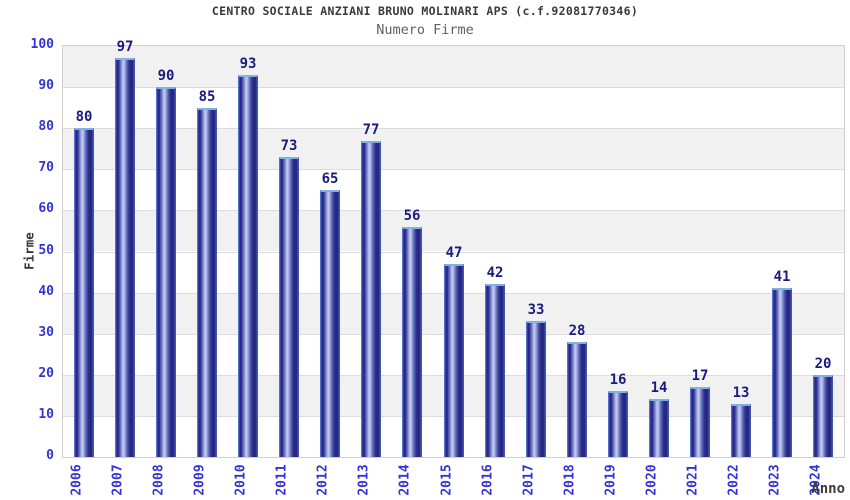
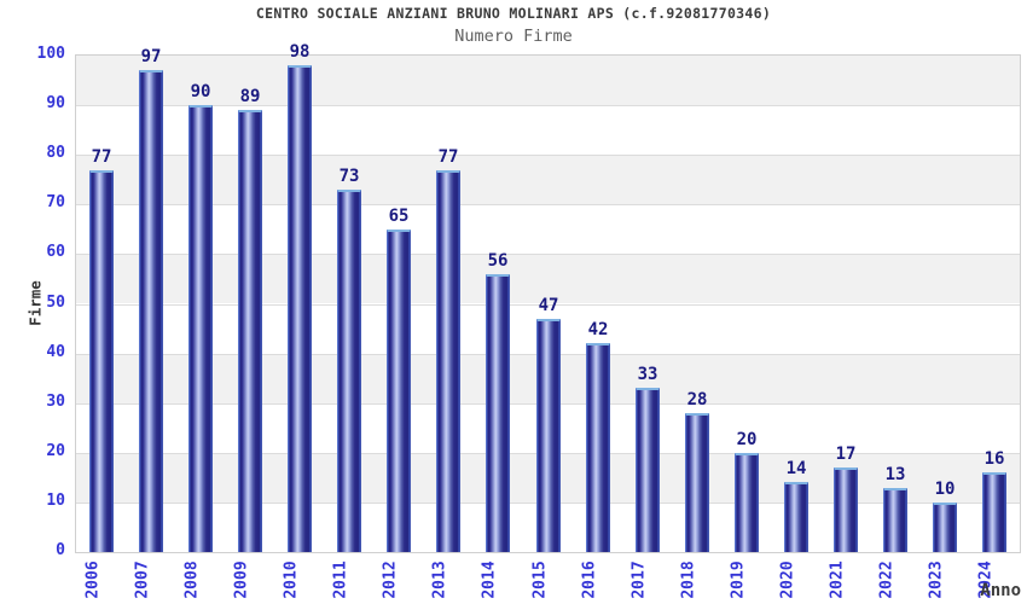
2006: 80 -> 77
2009: 85 -> 89
2010: 93 -> 98
2019: 16 -> 20
2023: 41 -> 10
2024: 20 -> 16
